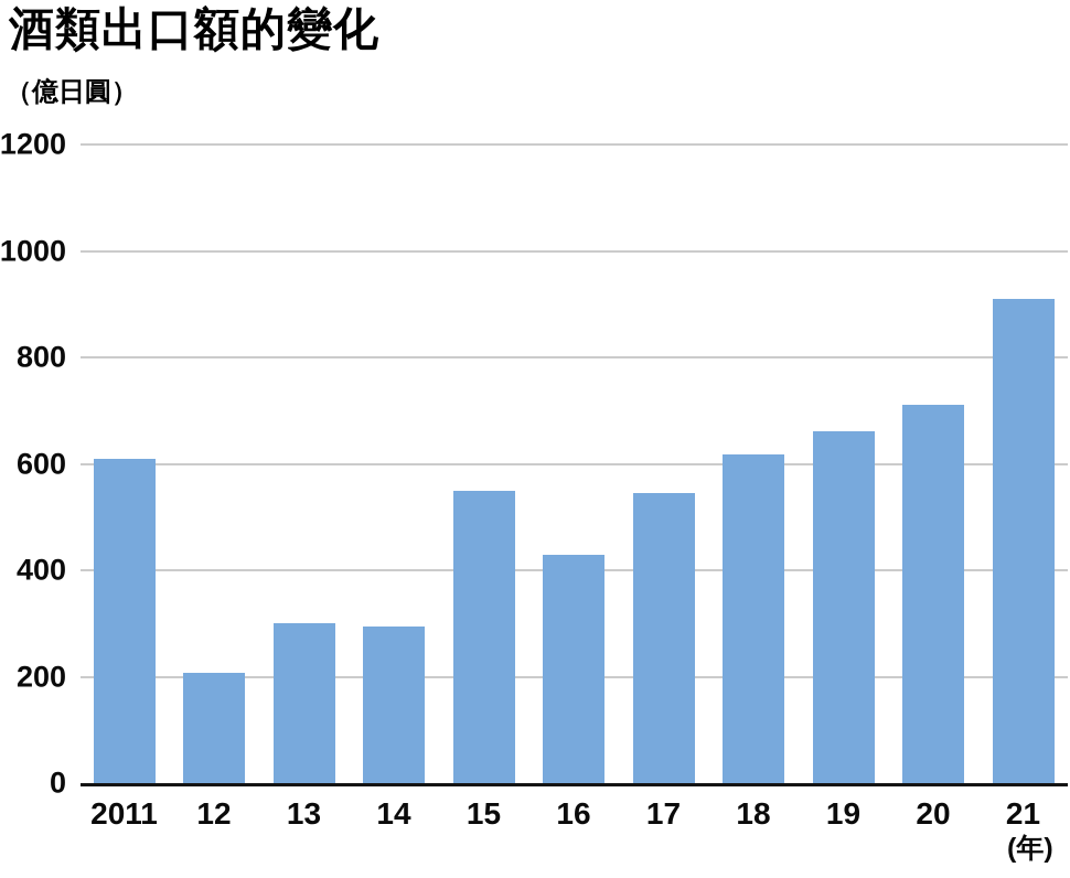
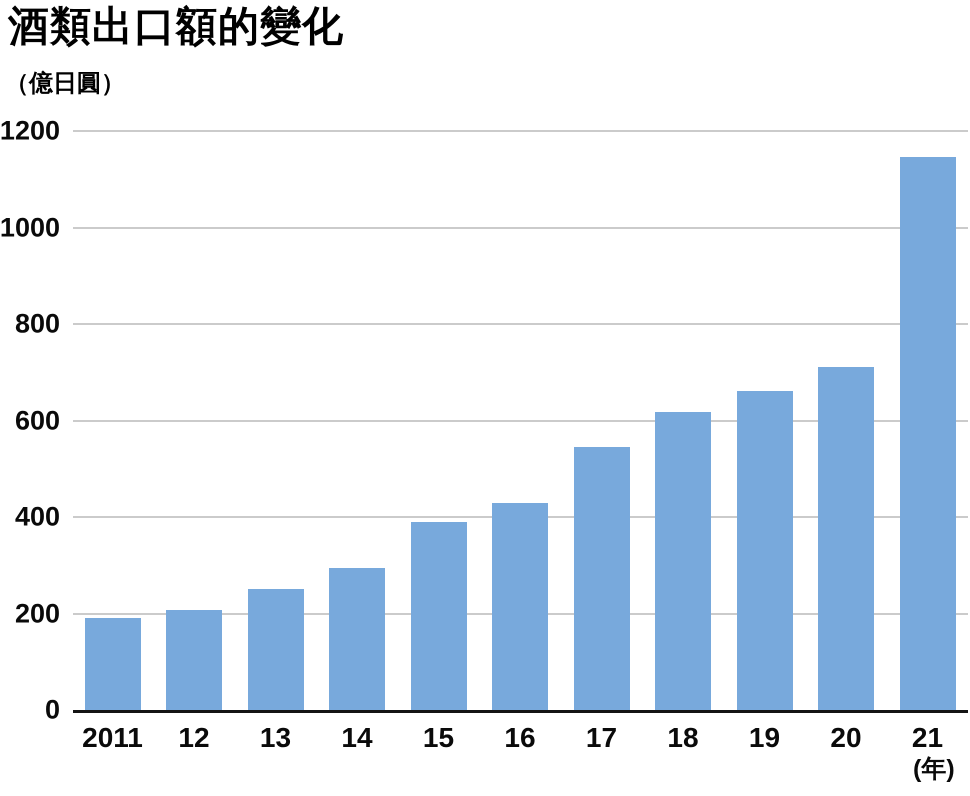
2011: 610 -> 190
13: 300 -> 250
15: 550 -> 390
21: 910 -> 1150
